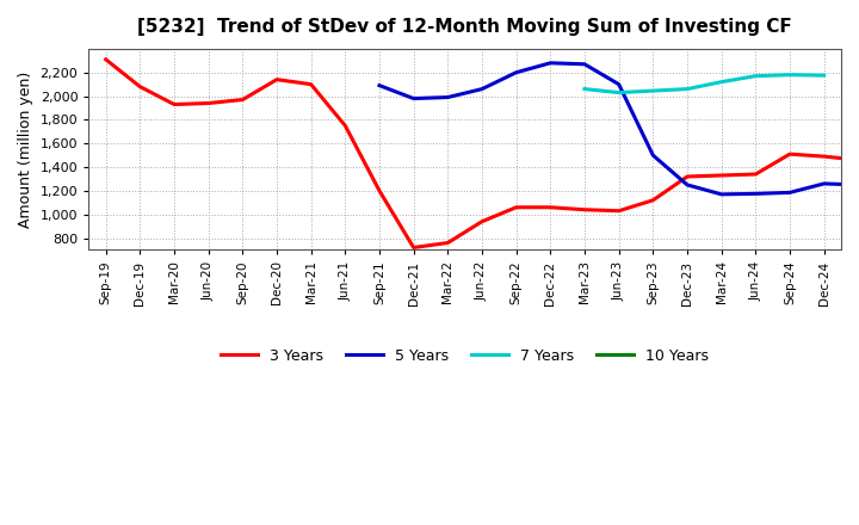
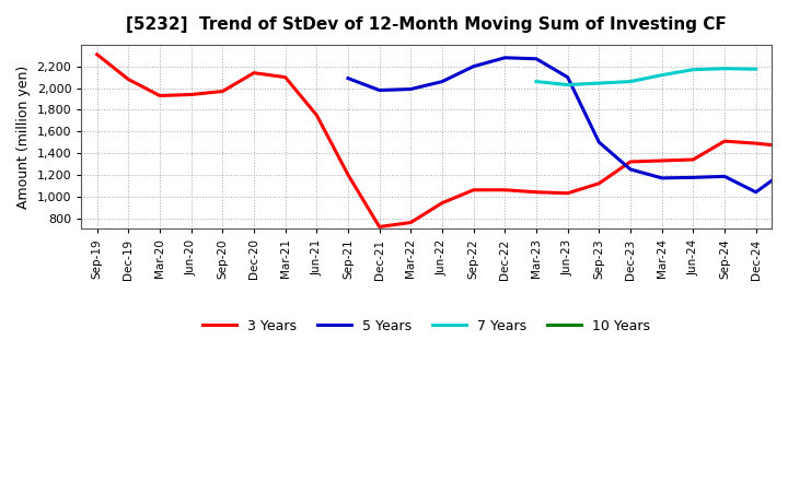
5 Years/Dec-24: 1,260 -> 1,040
